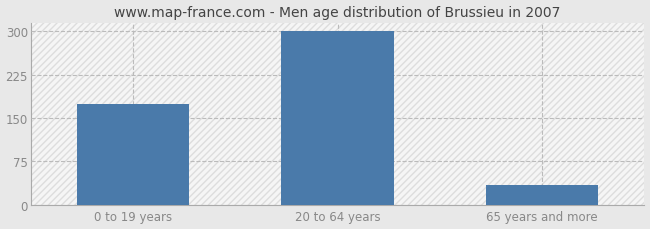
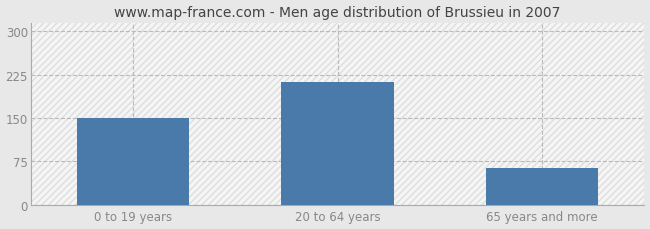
0 to 19 years: 175 -> 150
20 to 64 years: 300 -> 212
65 years and more: 35 -> 64
